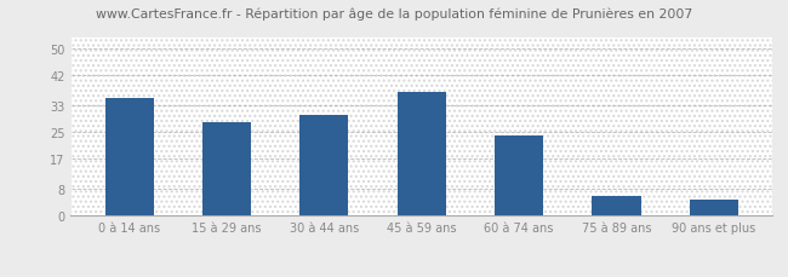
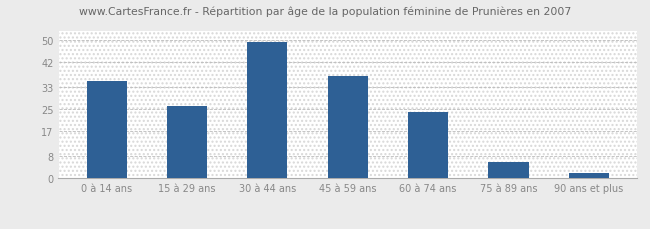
15 à 29 ans: 28 -> 26
30 à 44 ans: 30 -> 49
90 ans et plus: 5 -> 2
